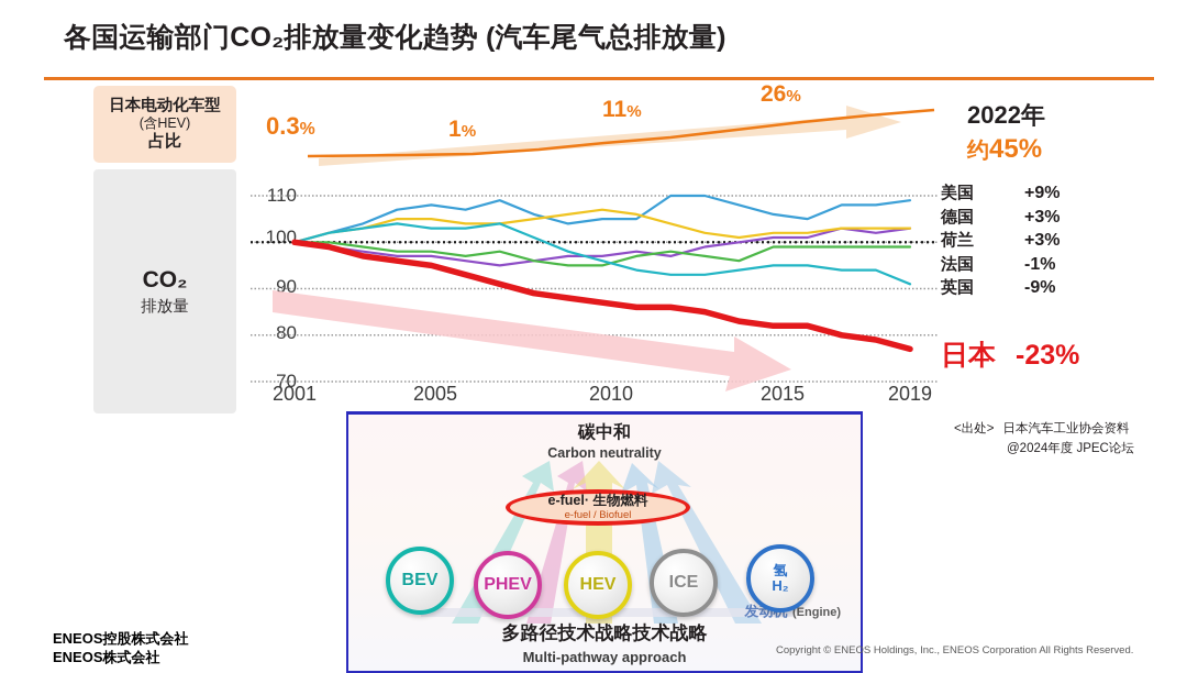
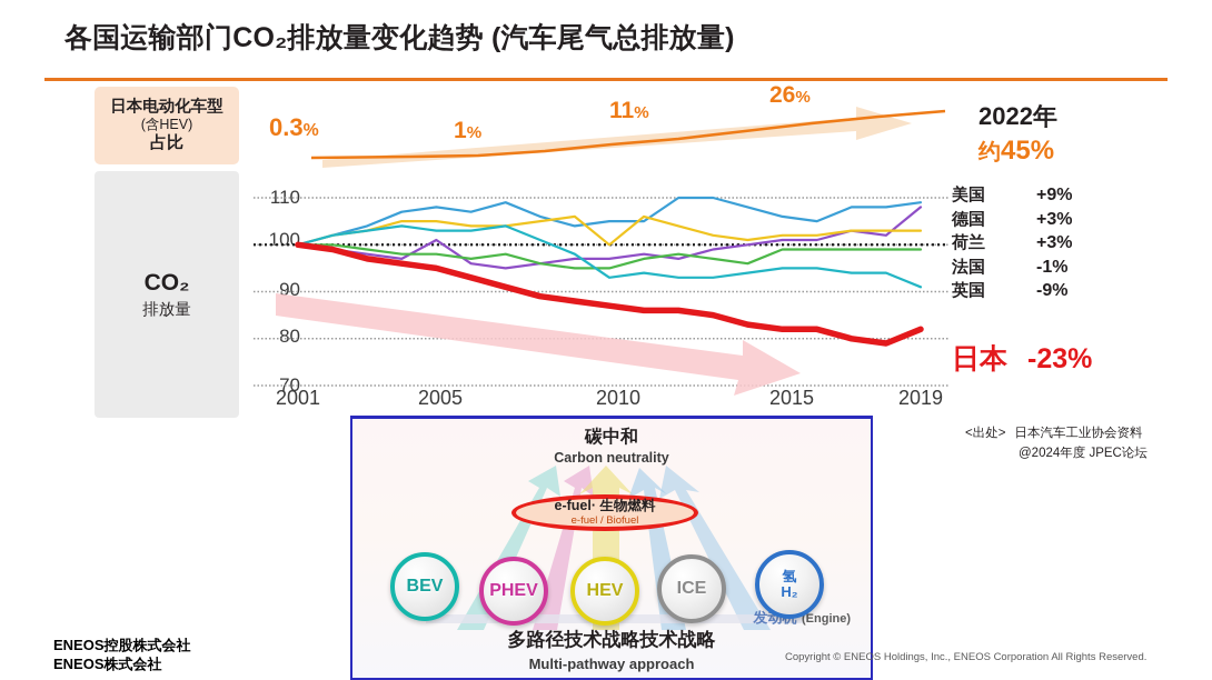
德国/2005: 97 -> 101
荷兰/2010: 107 -> 100
英国/2010: 96 -> 93
德国/2019: 103 -> 108
日本/2019: 77 -> 82
